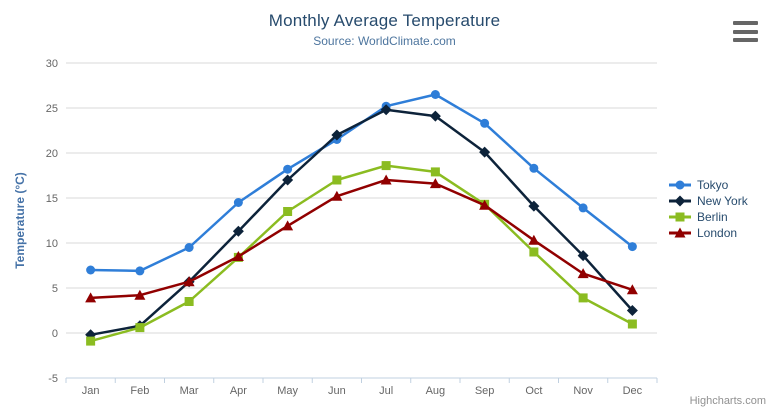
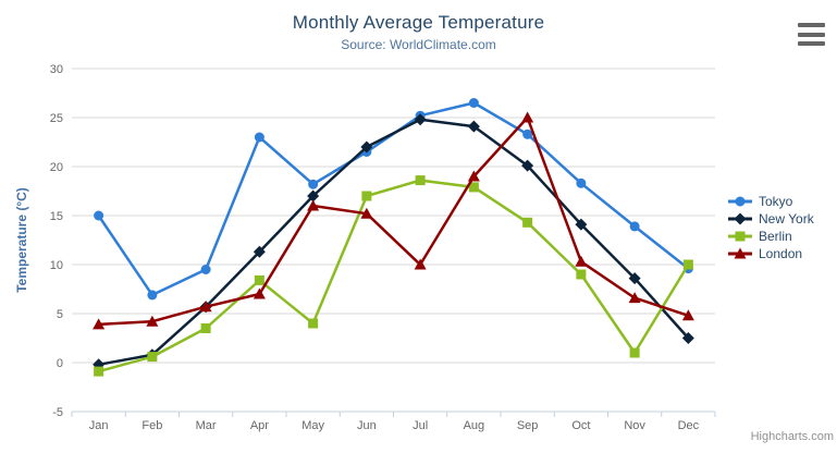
Tokyo/Jan: 7 -> 15
Tokyo/Apr: 14 -> 23
London/Apr: 8 -> 7
Berlin/May: 14 -> 4
London/May: 12 -> 16
London/Jul: 17 -> 10
London/Aug: 17 -> 19
London/Sep: 14 -> 25
Berlin/Nov: 4 -> 1
Berlin/Dec: 1 -> 10
